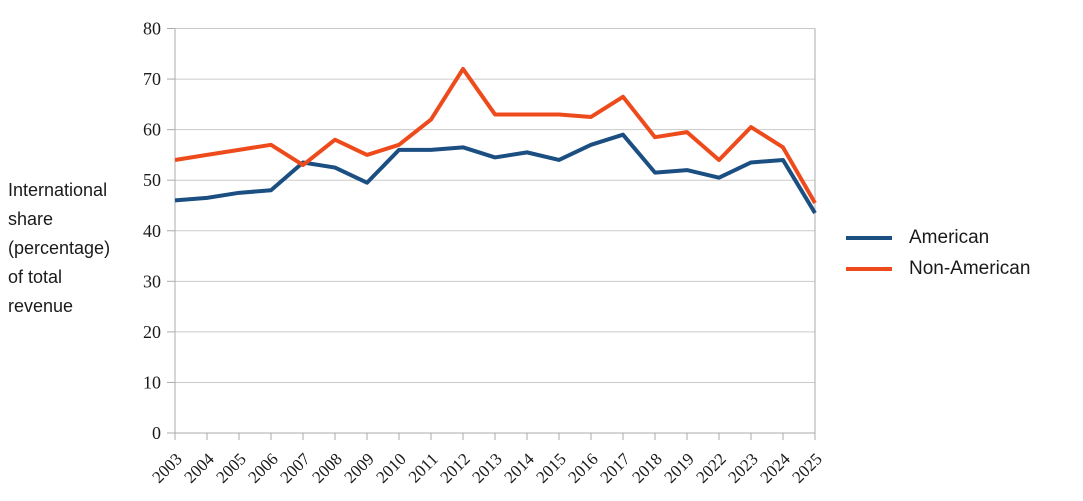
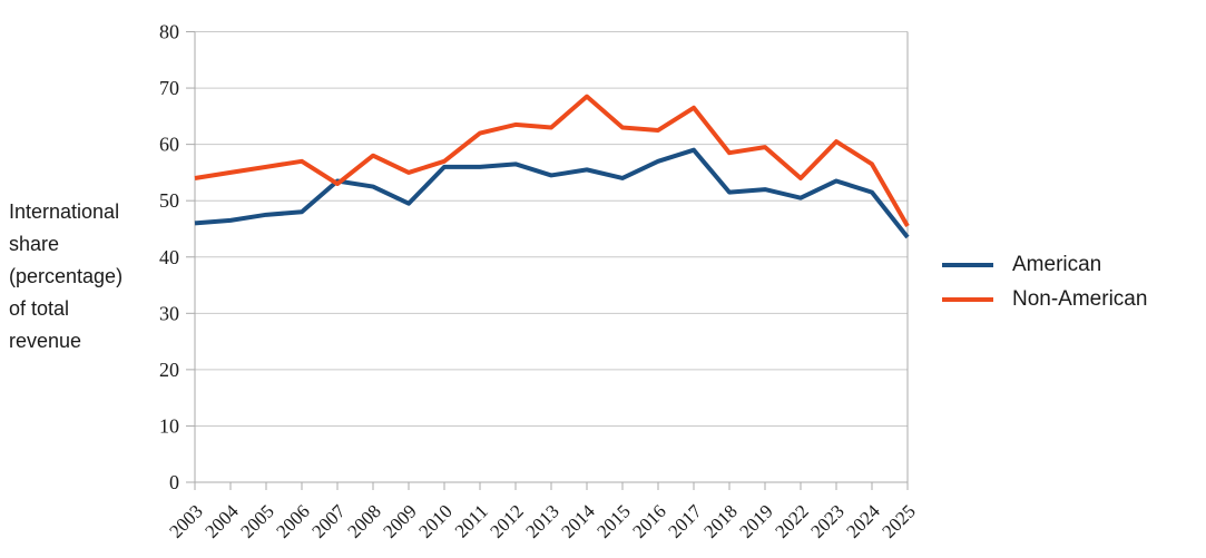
Non-American/2012: 72 -> 64
Non-American/2014: 63 -> 68
American/2024: 54 -> 52
